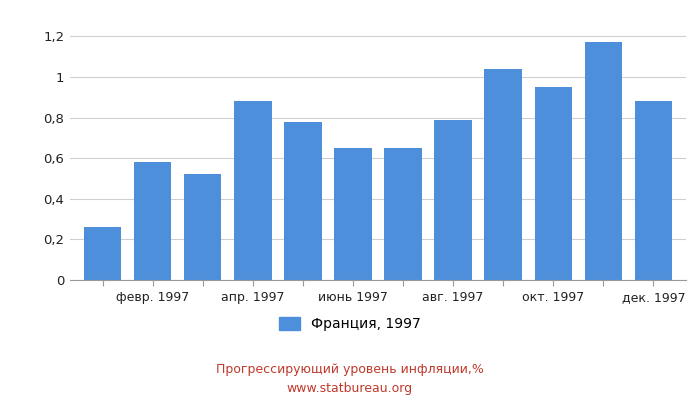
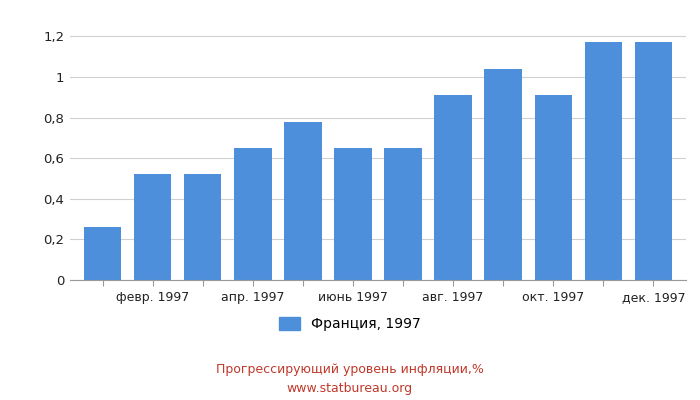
февр. 1997: 0,58 -> 0,52
апр. 1997: 0,88 -> 0,65
авг. 1997: 0,79 -> 0,91
окт. 1997: 0,95 -> 0,91
дек. 1997: 0,88 -> 1,17
